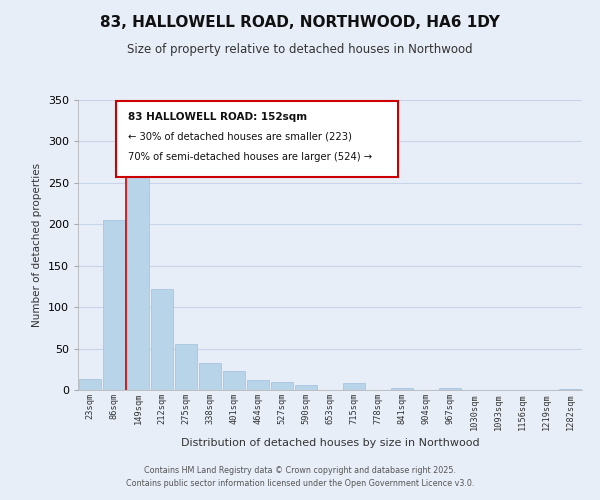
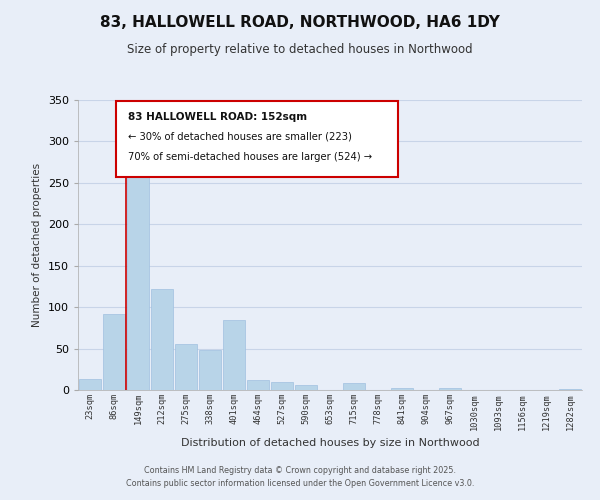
86sqm: 205 -> 92
338sqm: 33 -> 48
401sqm: 23 -> 84
